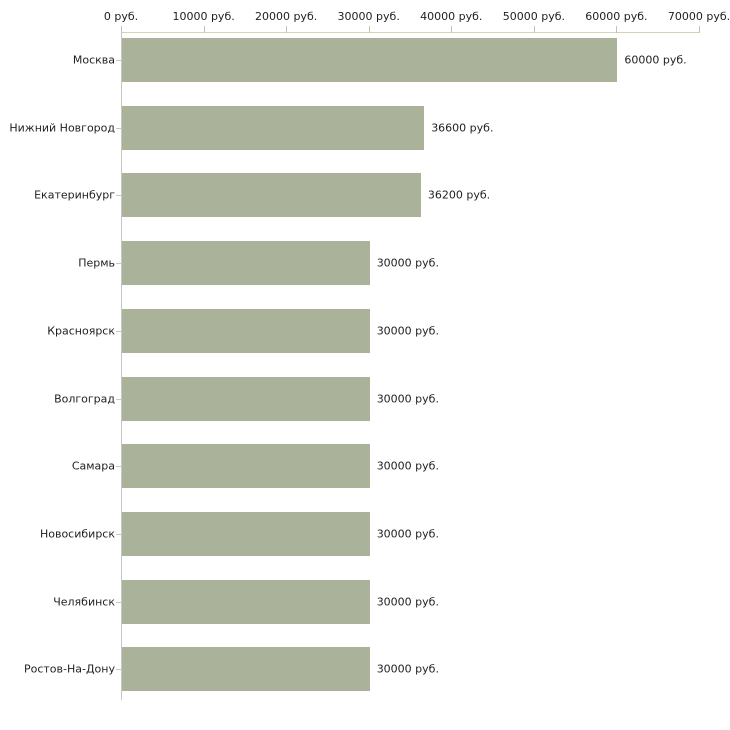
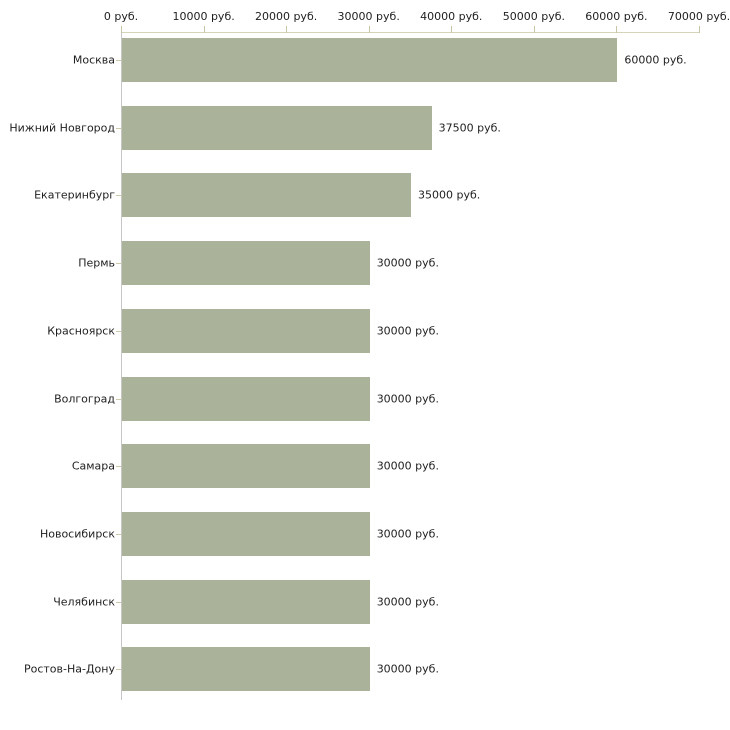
Нижний Новгород: 36600 -> 37500
Екатеринбург: 36200 -> 35000
